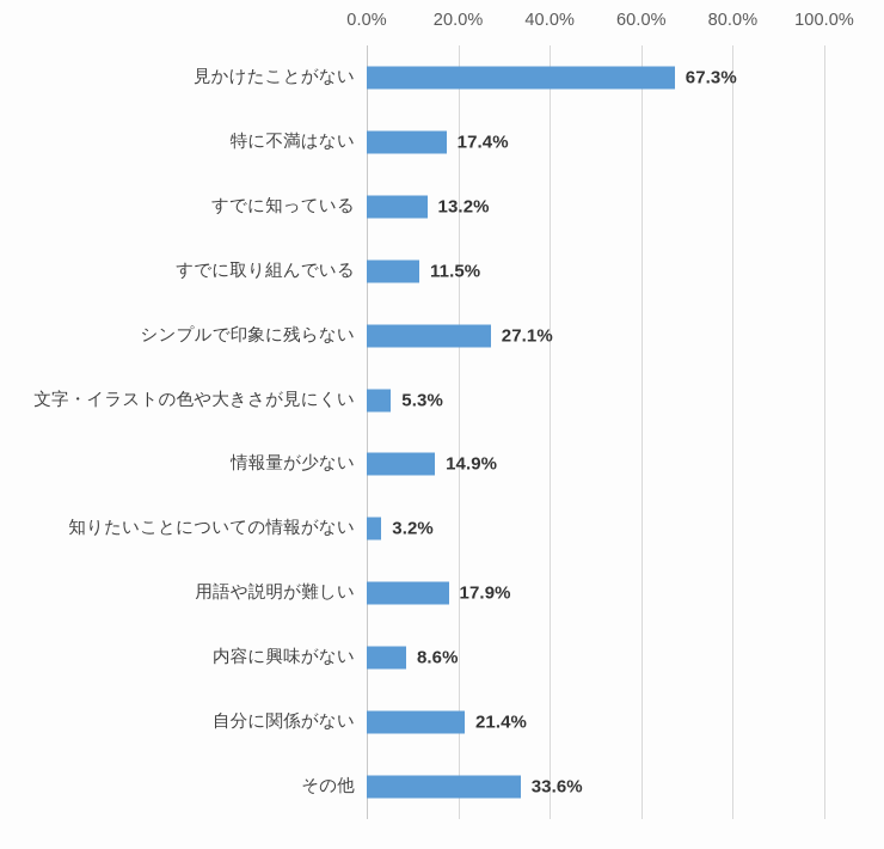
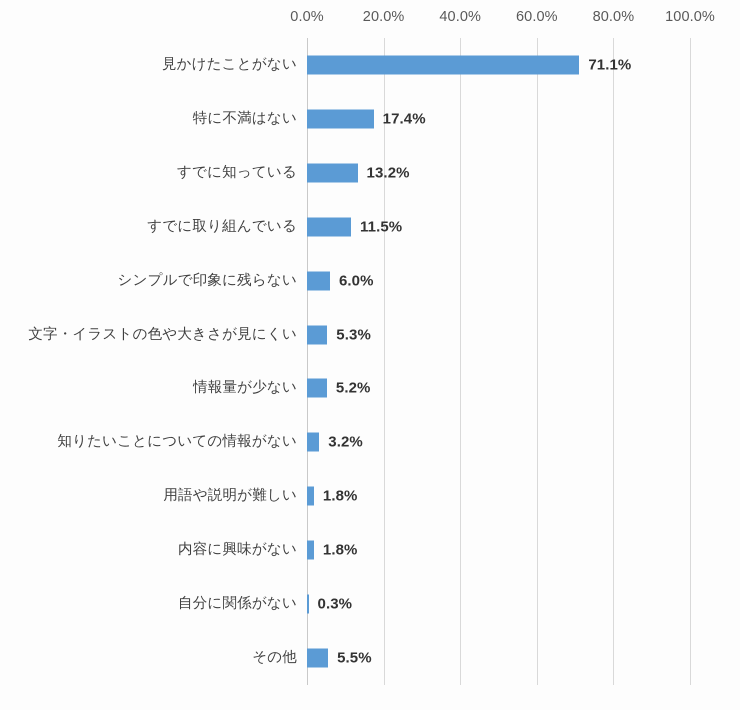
見かけたことがない: 67.3% -> 71.1%
シンプルで印象に残らない: 27.1% -> 6.0%
情報量が少ない: 14.9% -> 5.2%
用語や説明が難しい: 17.9% -> 1.8%
内容に興味がない: 8.6% -> 1.8%
自分に関係がない: 21.4% -> 0.3%
その他: 33.6% -> 5.5%
